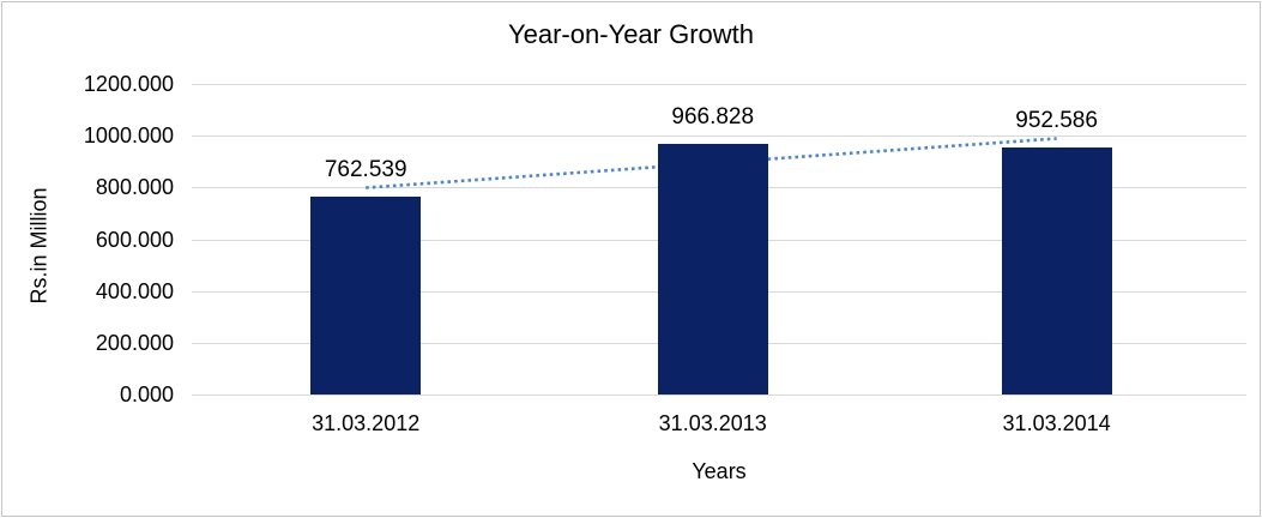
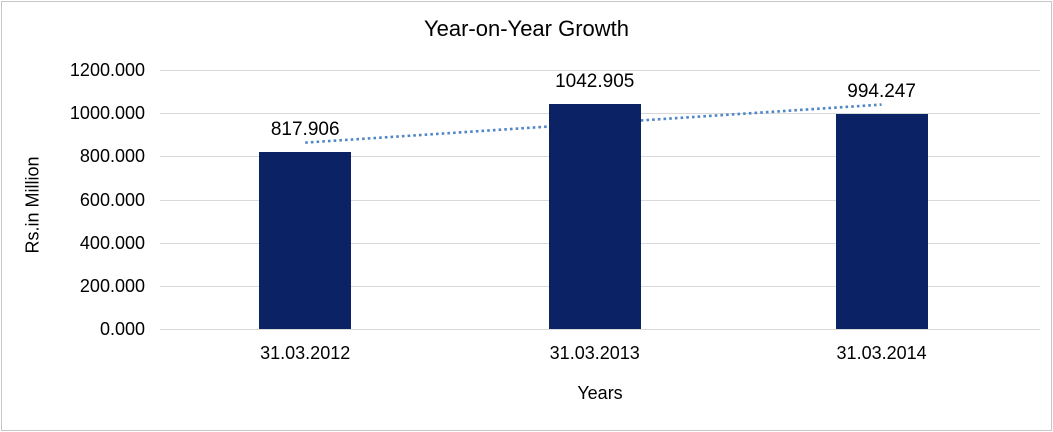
31.03.2012: 762.539 -> 817.906
31.03.2013: 966.828 -> 1042.905
31.03.2014: 952.586 -> 994.247
